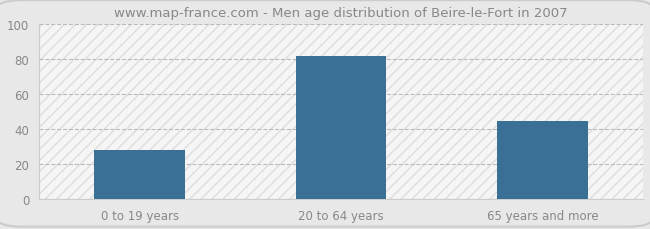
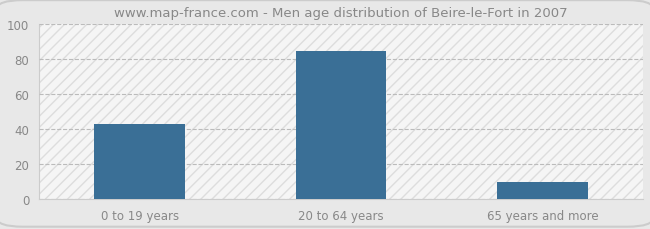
0 to 19 years: 28 -> 43
20 to 64 years: 82 -> 85
65 years and more: 45 -> 10
